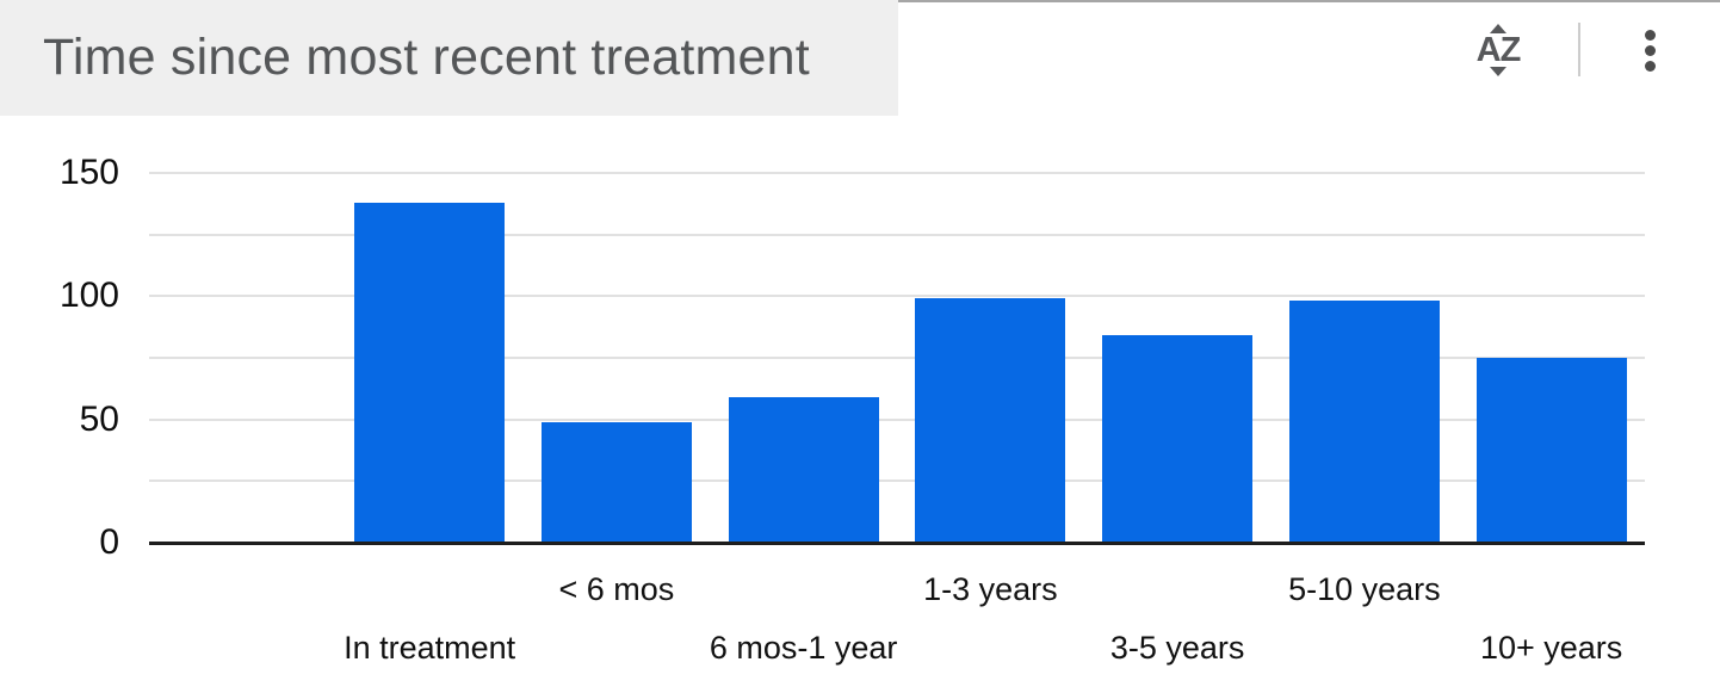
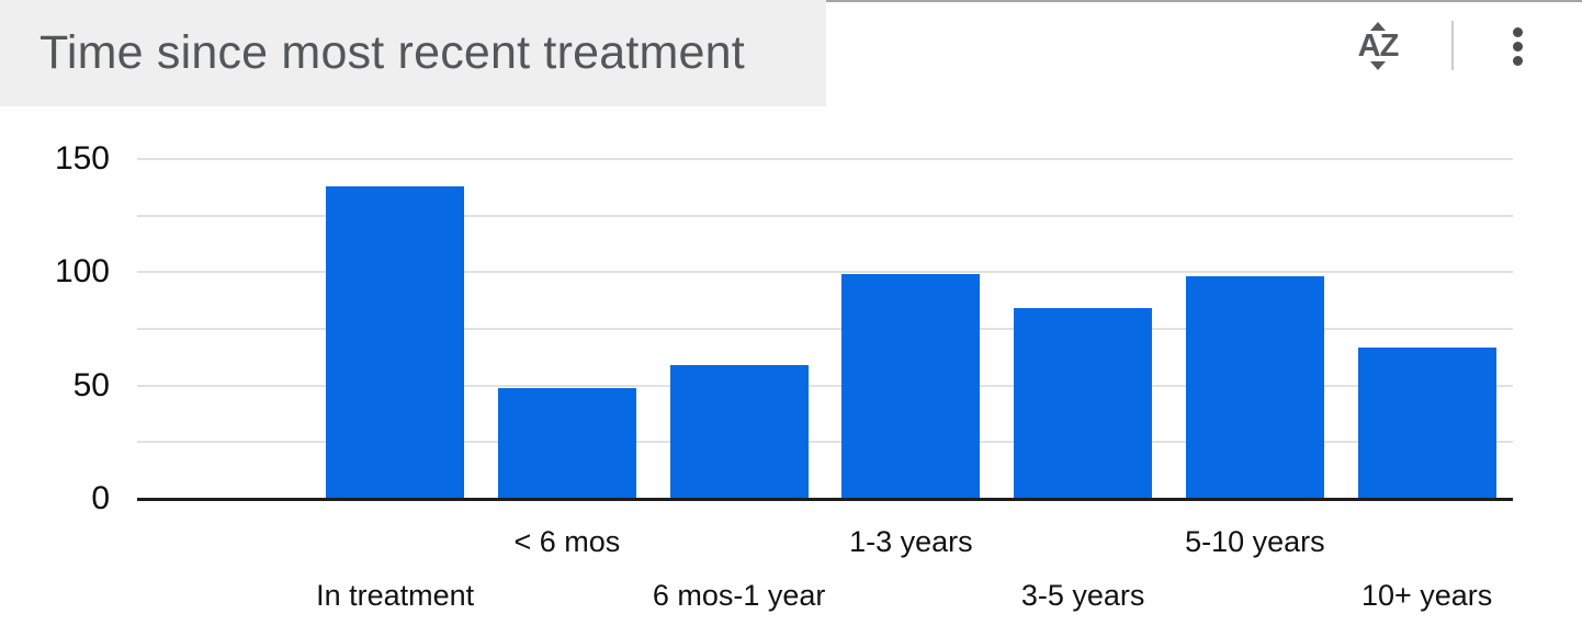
10+ years: 75 -> 67
